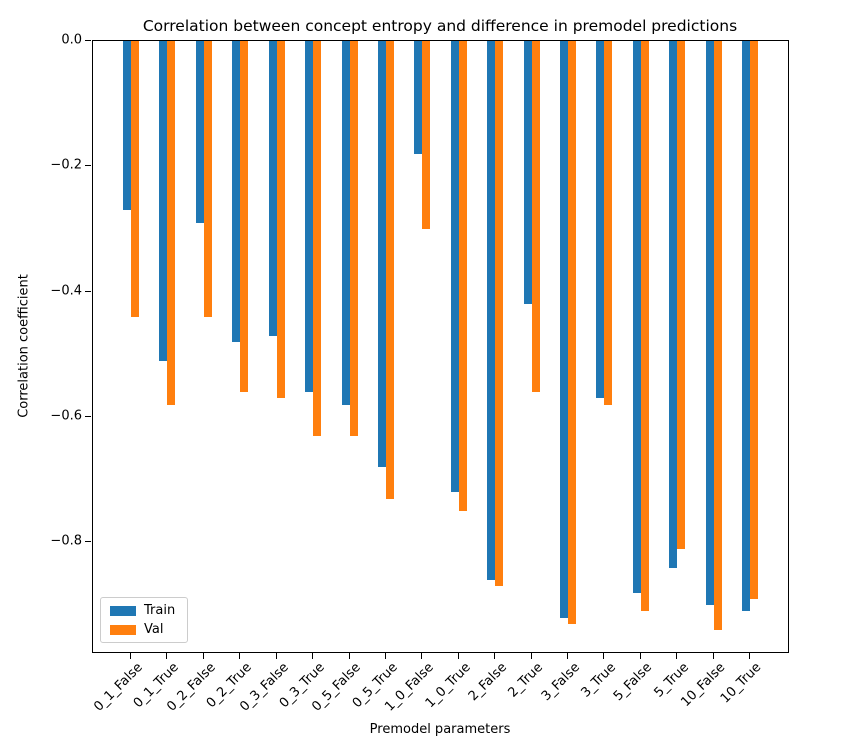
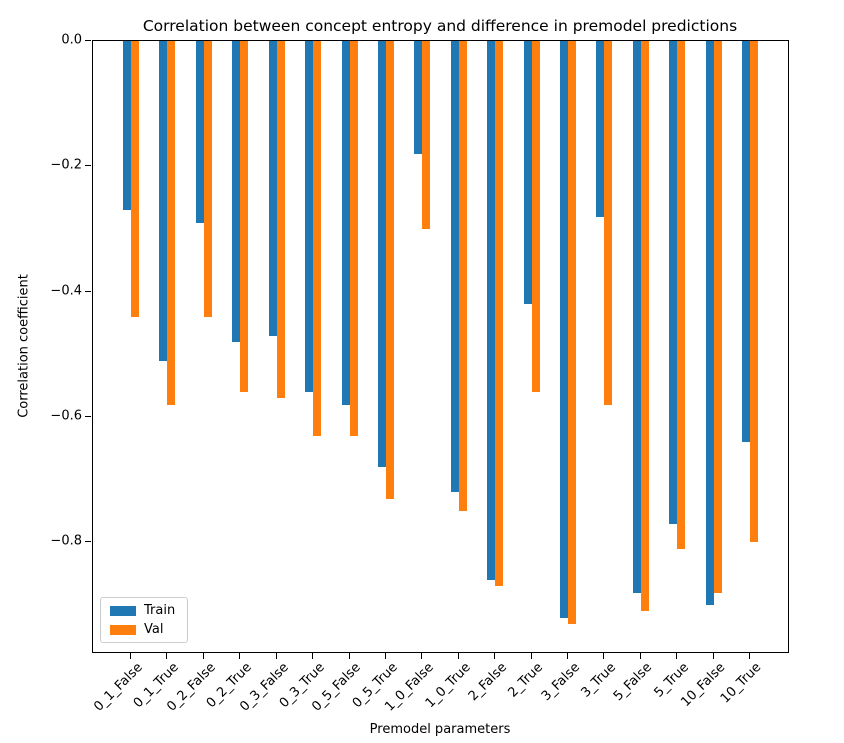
Train/3_True: -0.57 -> -0.28
Train/5_True: -0.84 -> -0.77
Val/10_False: -0.94 -> -0.88
Train/10_True: -0.91 -> -0.64
Val/10_True: -0.89 -> -0.80
